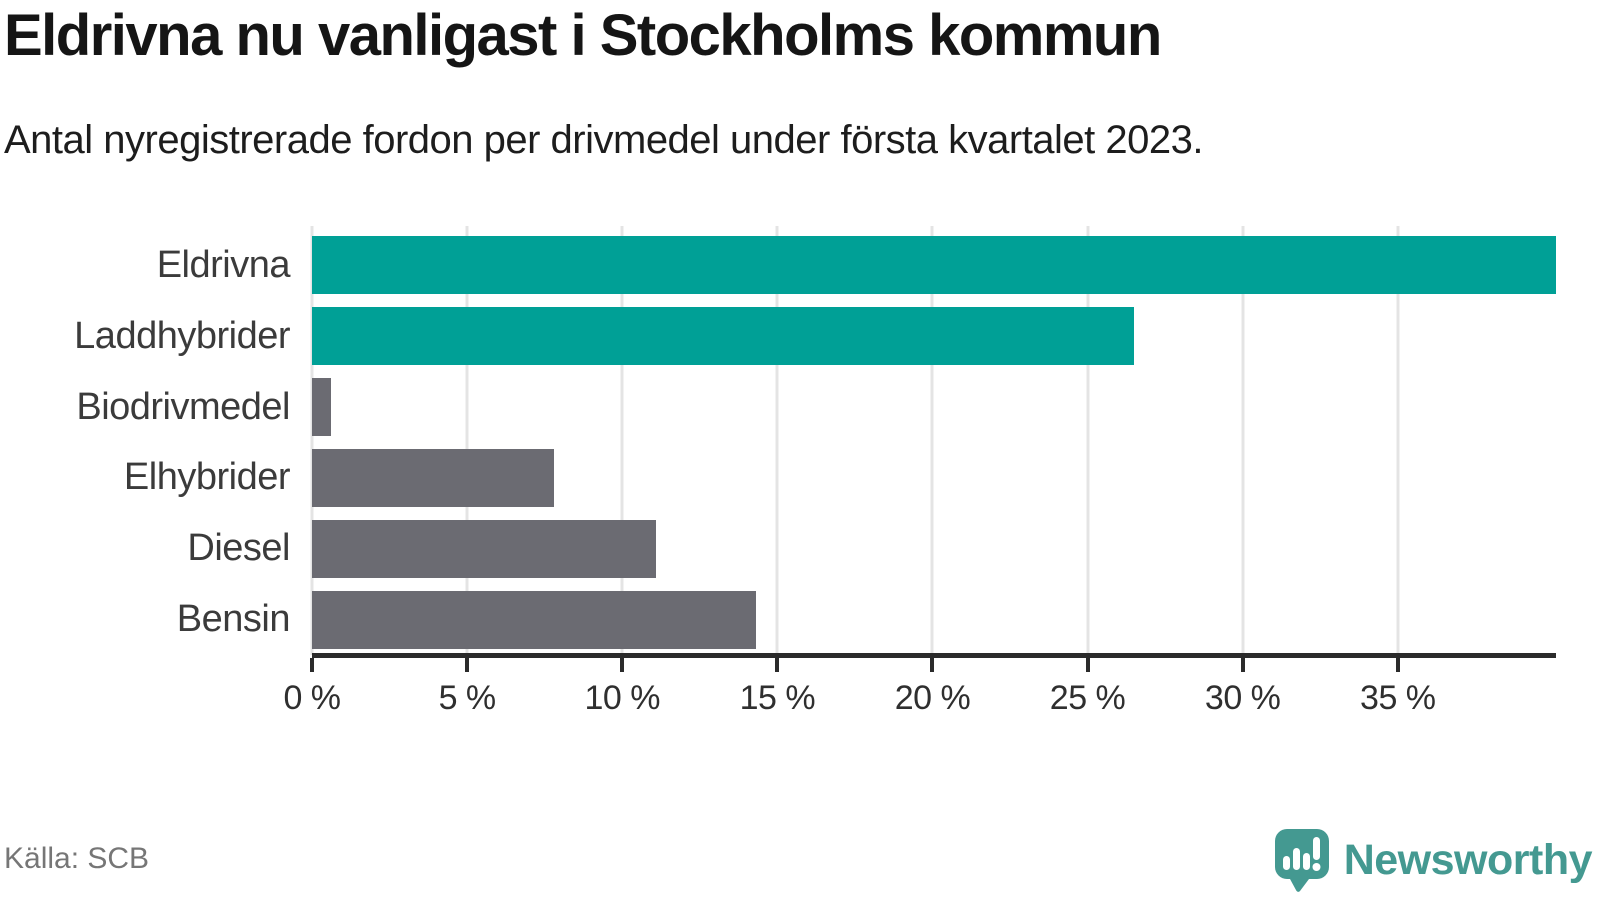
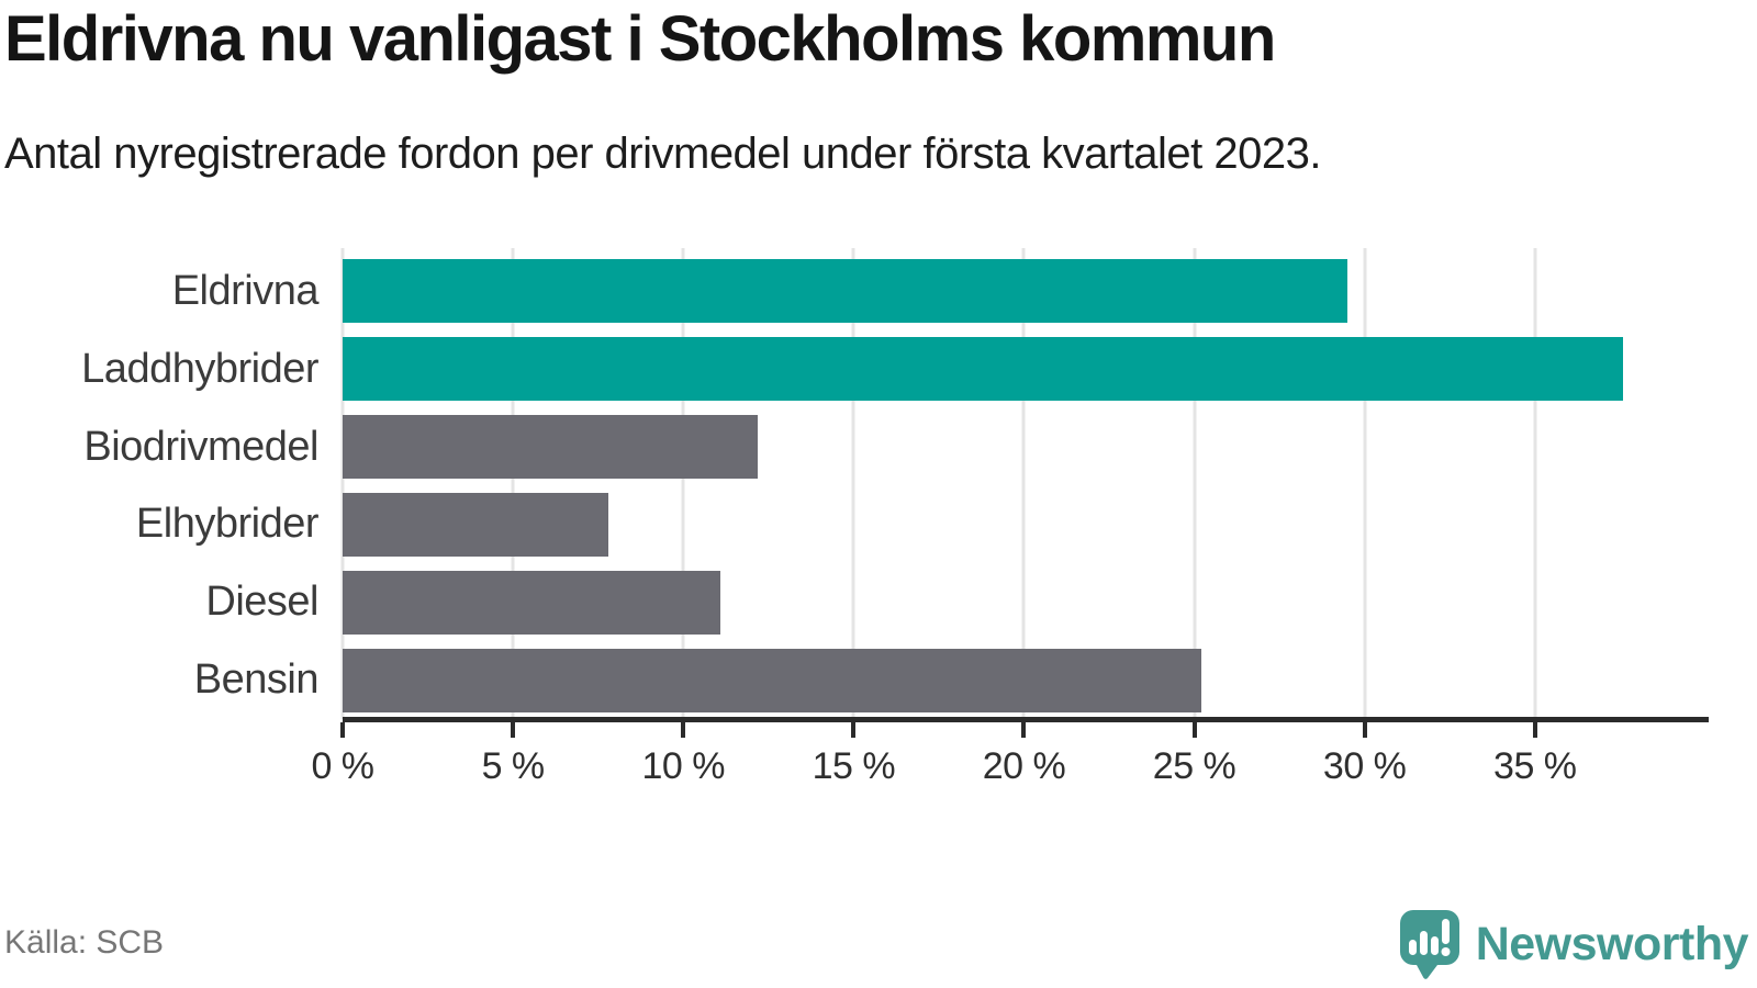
Eldrivna: 40.1% -> 29.5%
Laddhybrider: 26.5% -> 37.6%
Biodrivmedel: 0.6% -> 12.2%
Bensin: 14.3% -> 25.2%
